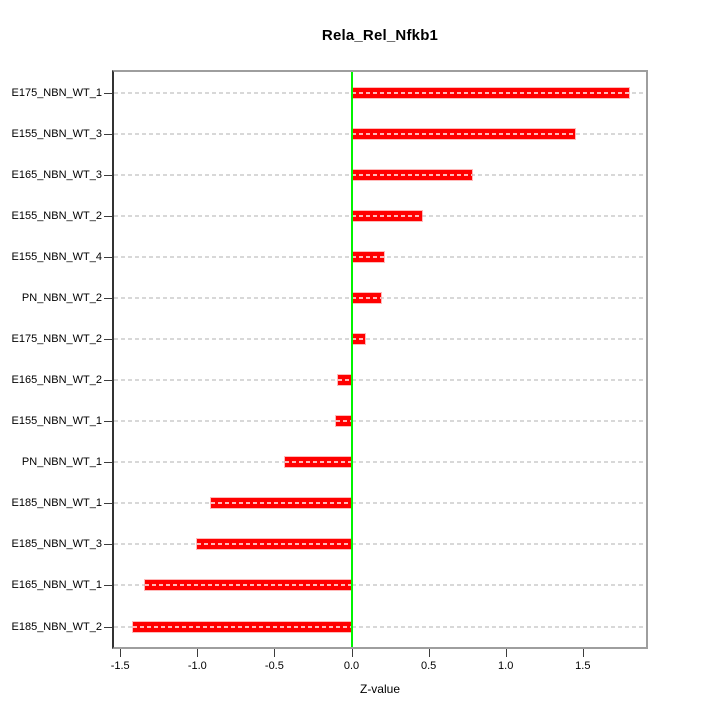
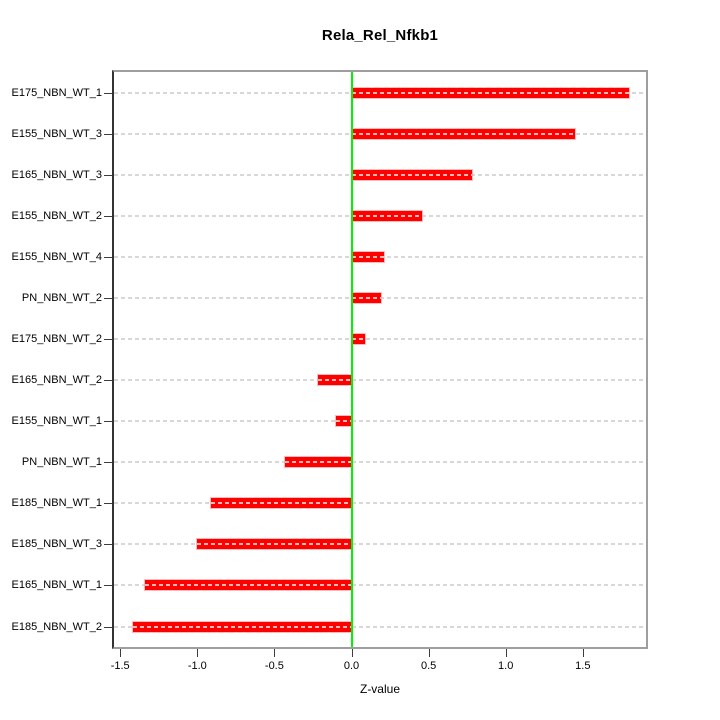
E165_NBN_WT_2: -0.09 -> -0.22
